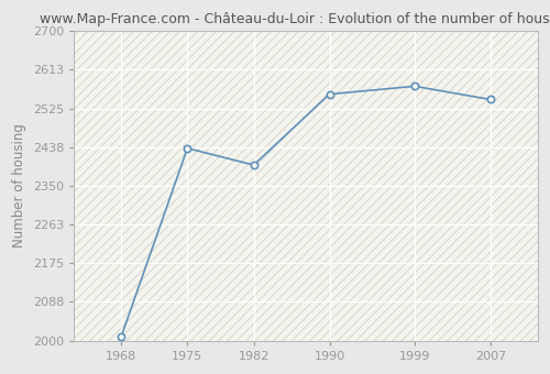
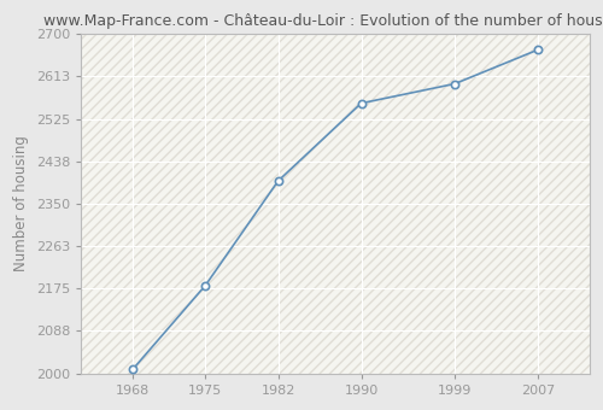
1975: 2435 -> 2182
1999: 2575 -> 2597
2007: 2545 -> 2667
